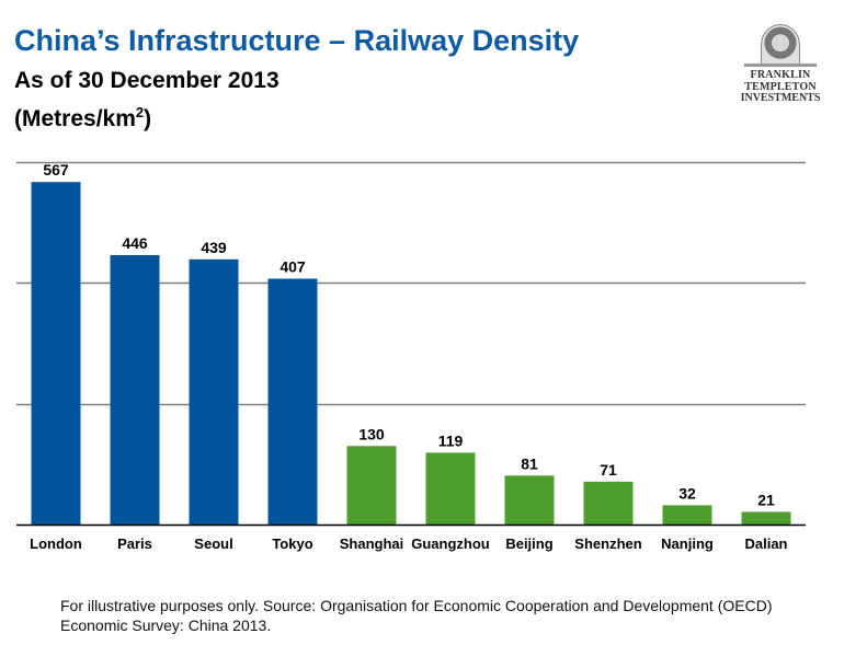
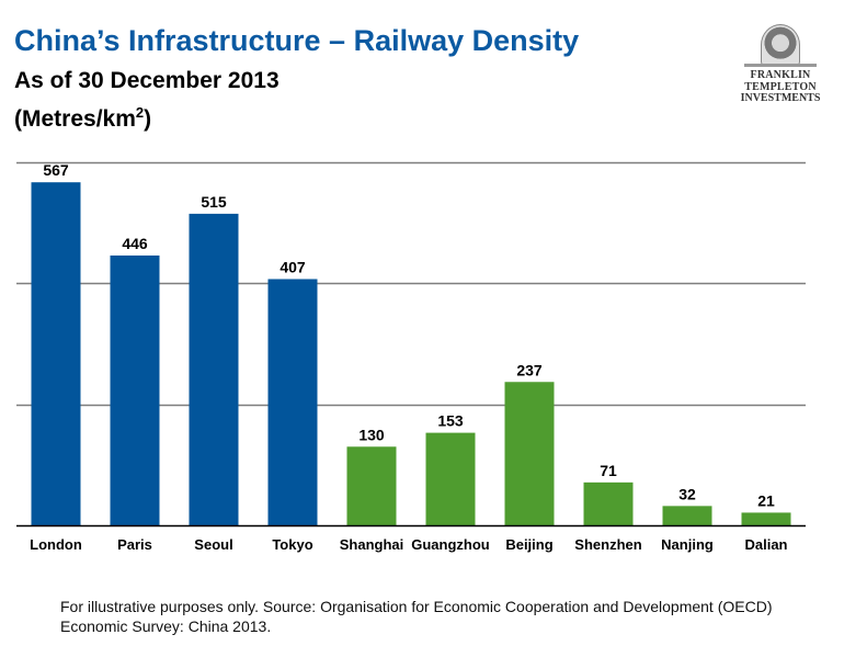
Seoul: 439 -> 515
Guangzhou: 119 -> 153
Beijing: 81 -> 237
